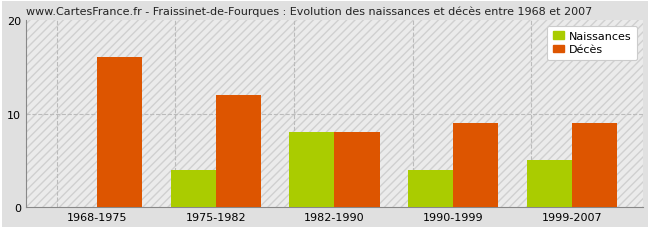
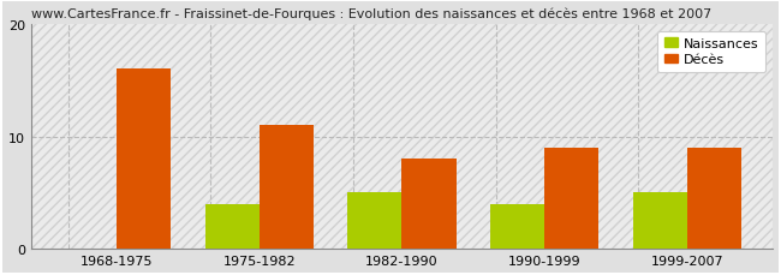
Décès/1975-1982: 12 -> 11
Naissances/1982-1990: 8 -> 5
